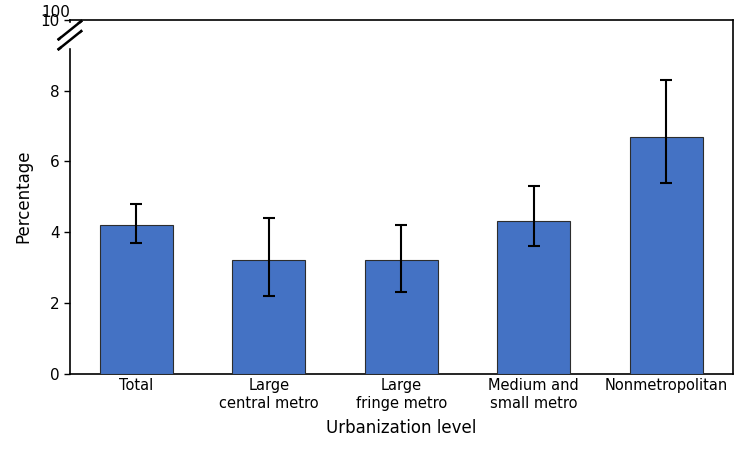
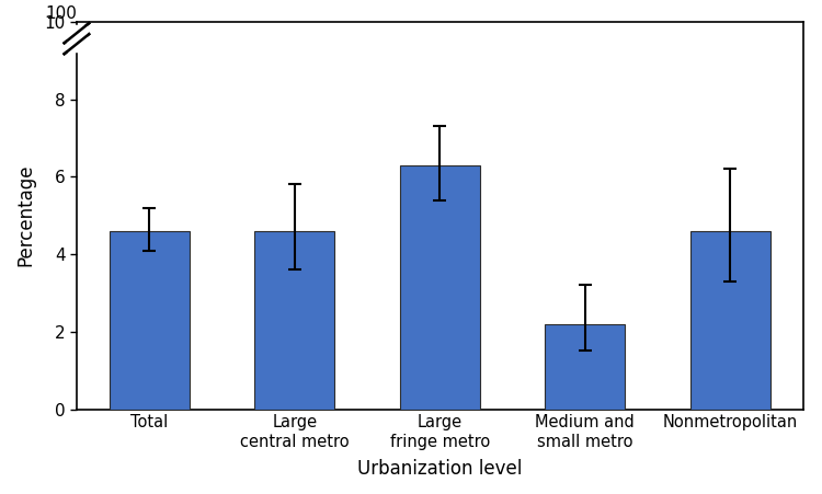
Total: 4.2 -> 4.6
Large central metro: 3.2 -> 4.6
Large fringe metro: 3.2 -> 6.3
Medium and small metro: 4.3 -> 2.2
Nonmetropolitan: 6.7 -> 4.6
